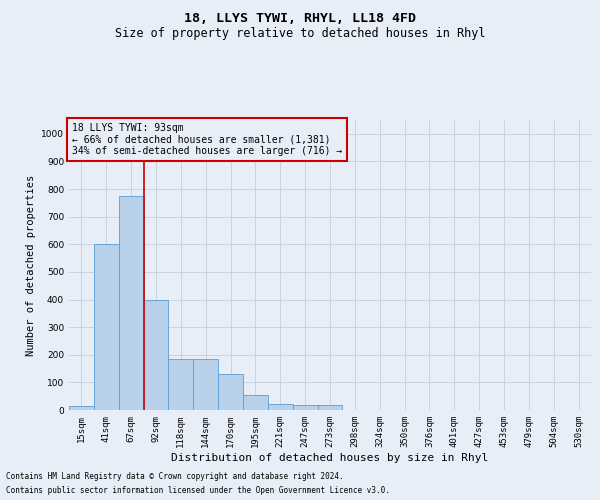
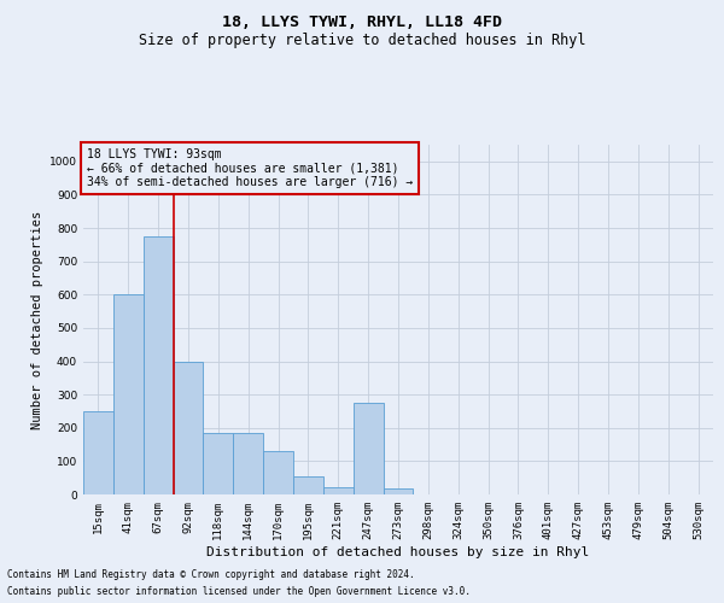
15sqm: 15 -> 250
247sqm: 17 -> 275
